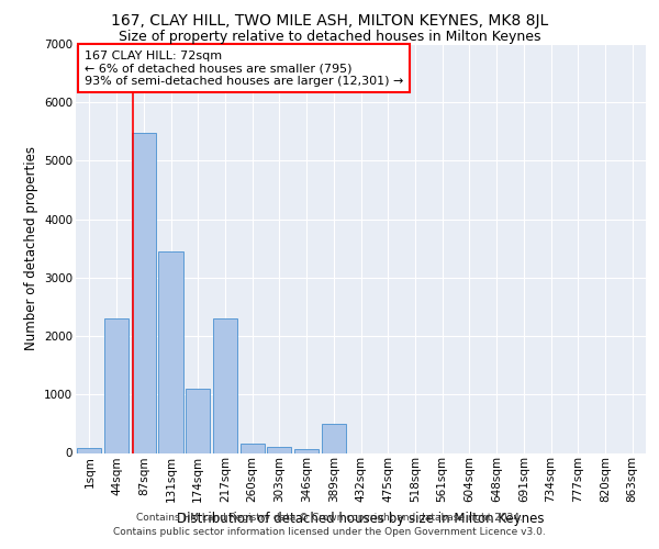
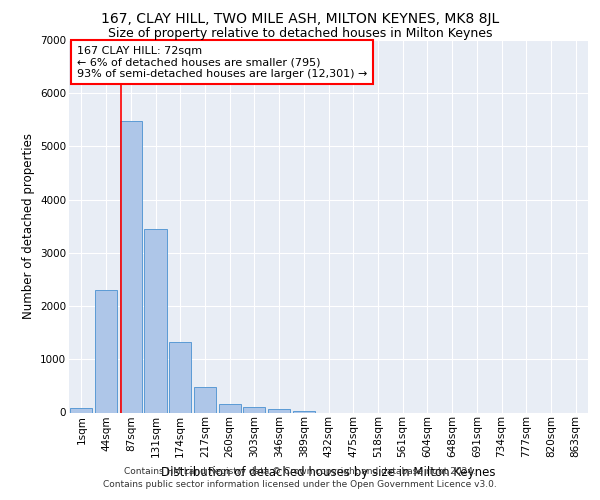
174sqm: 1100 -> 1320
217sqm: 2300 -> 470
389sqm: 500 -> 40
